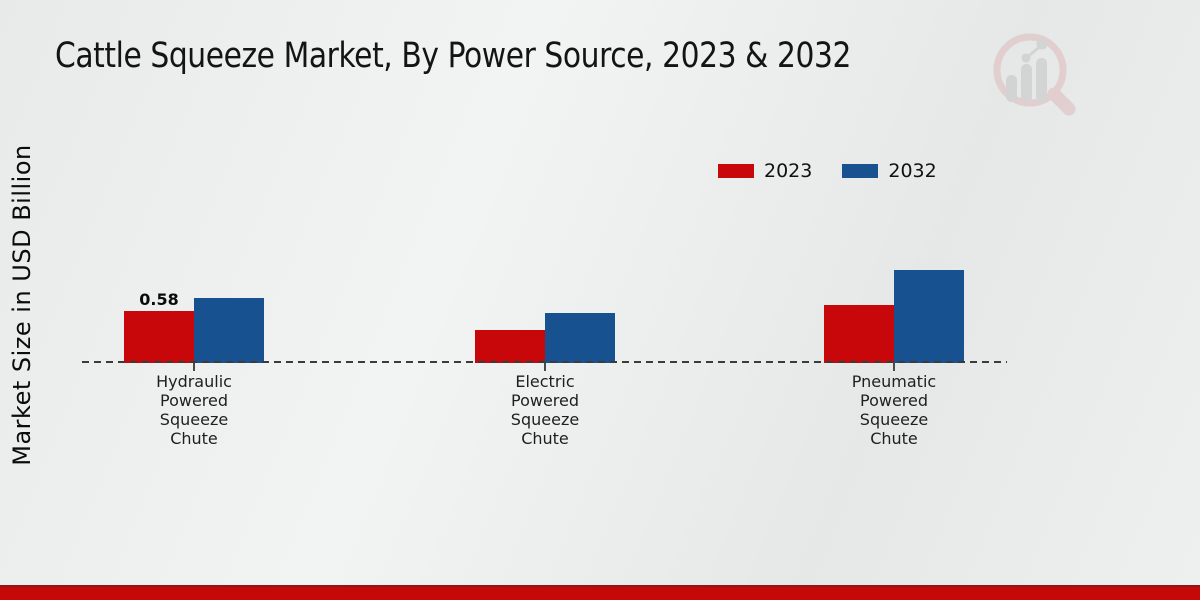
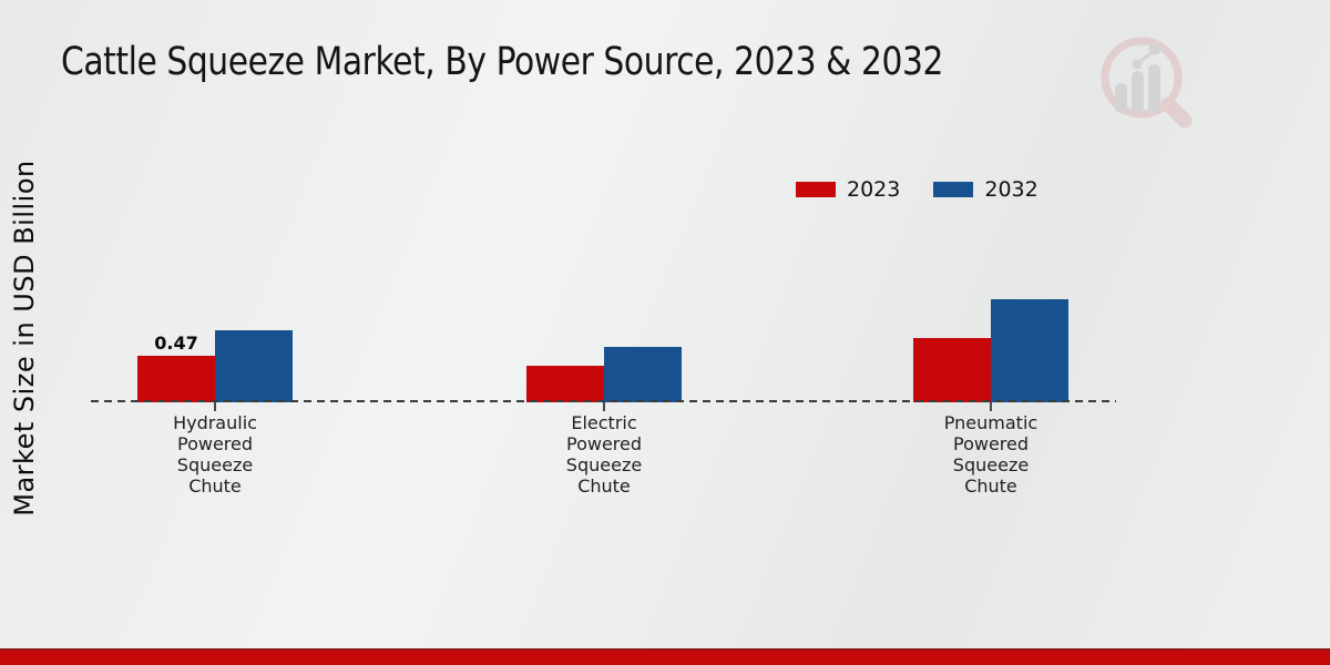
2023/Hydraulic Powered Squeeze Chute: 0.58 -> 0.47
